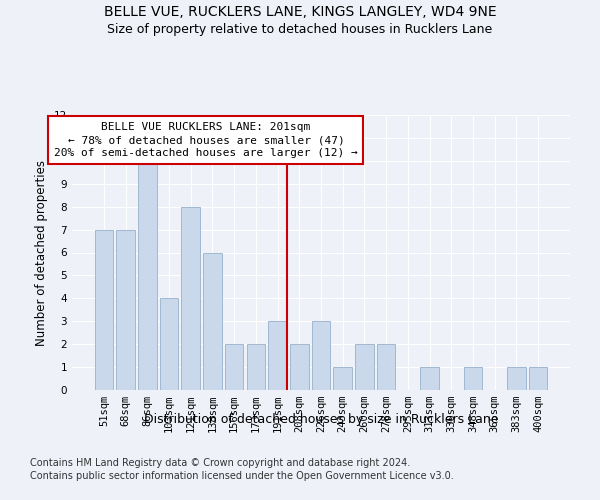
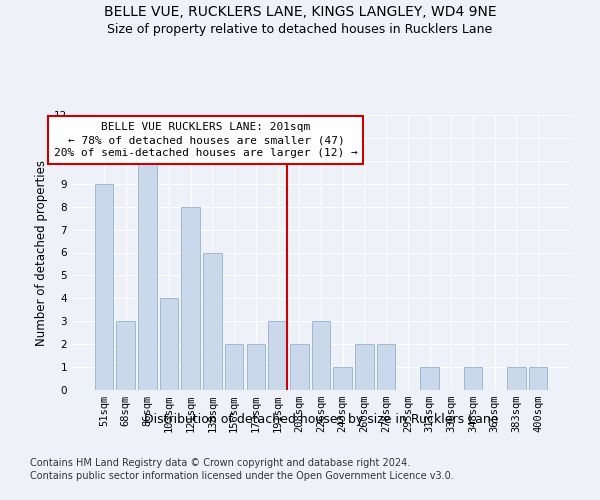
51sqm: 7 -> 9
68sqm: 7 -> 3
